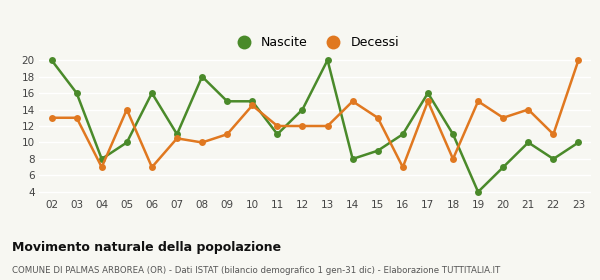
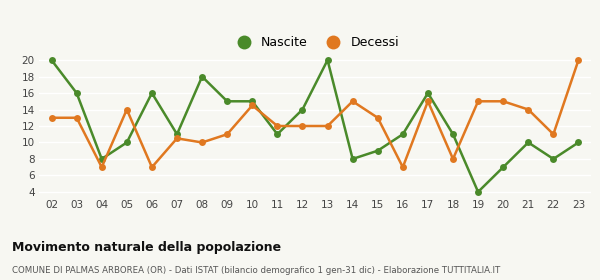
Decessi/20: 13.0 -> 15.0
